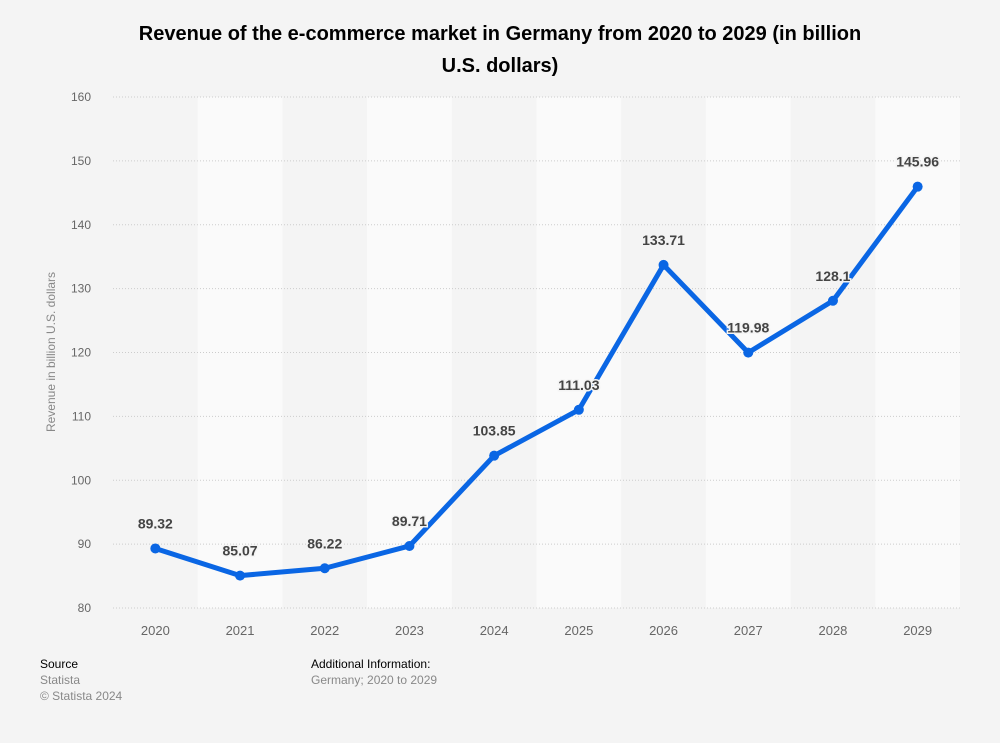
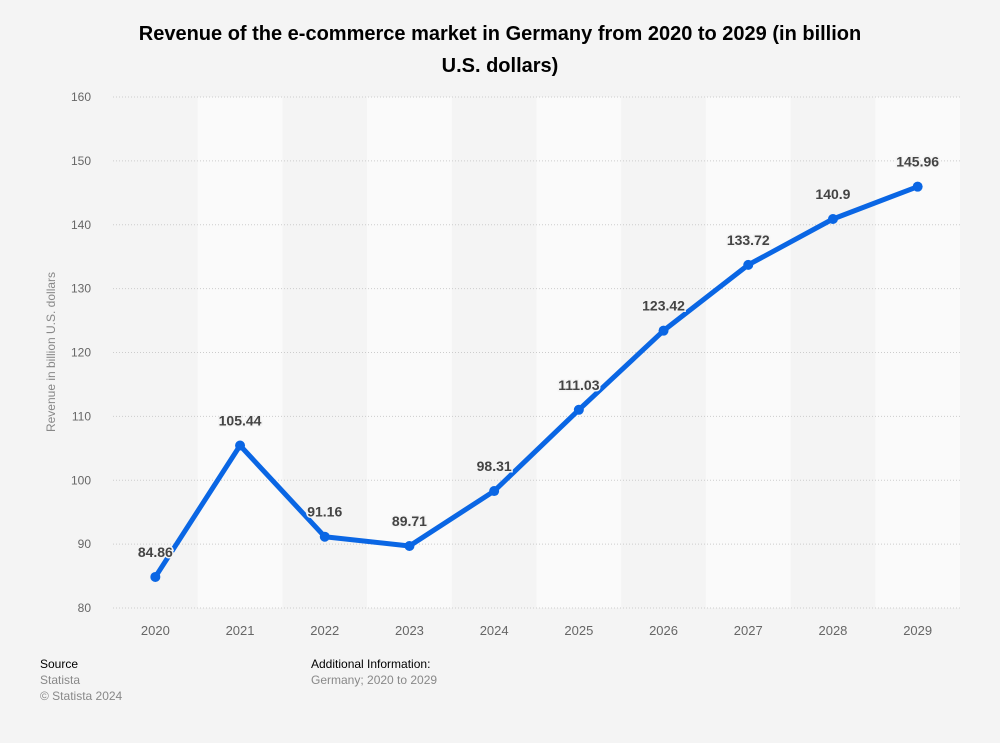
2020: 89.32 -> 84.86
2021: 85.07 -> 105.44
2022: 86.22 -> 91.16
2024: 103.85 -> 98.31
2026: 133.71 -> 123.42
2027: 119.98 -> 133.72
2028: 128.1 -> 140.9
